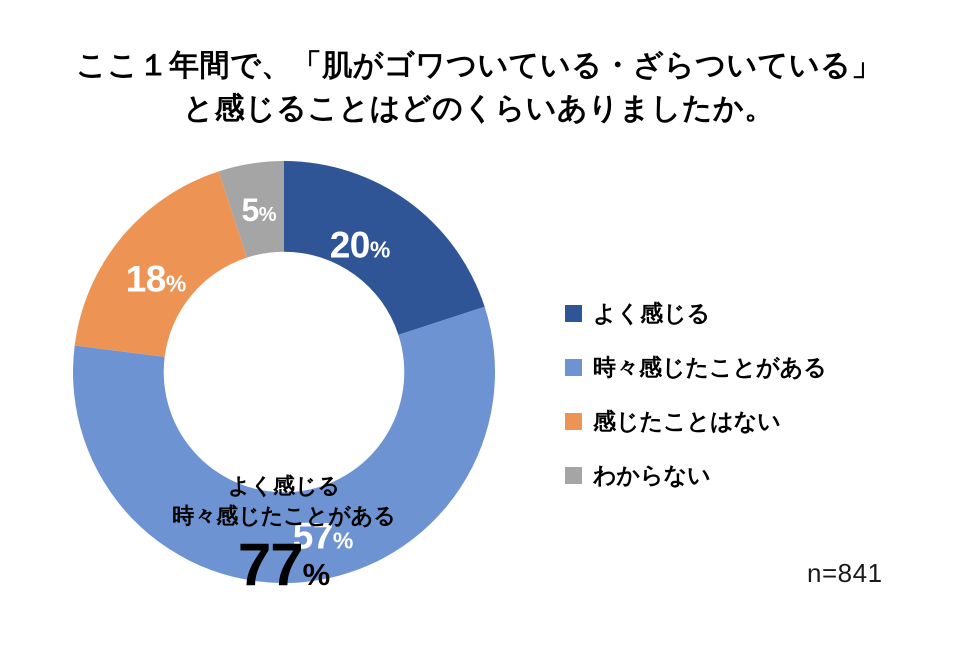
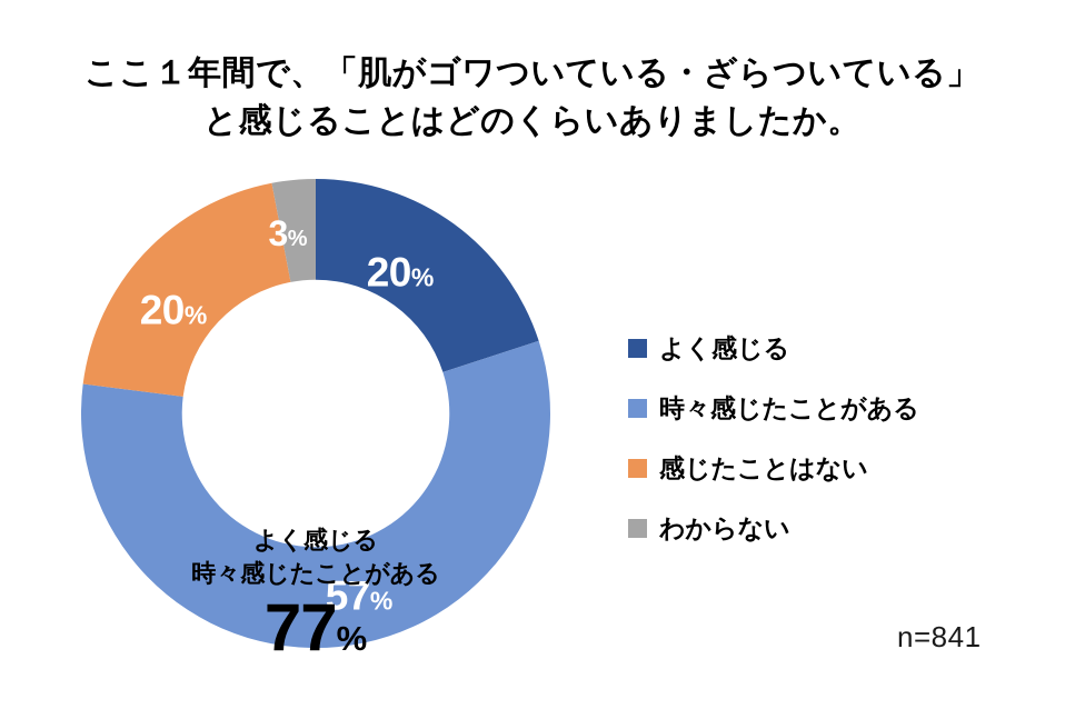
感じたことはない: 18 -> 20
わからない: 5 -> 3
